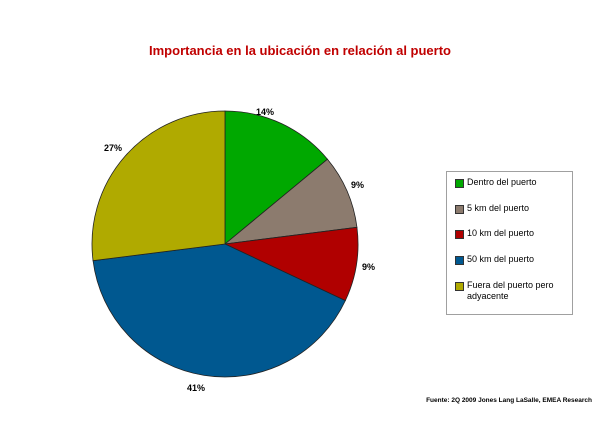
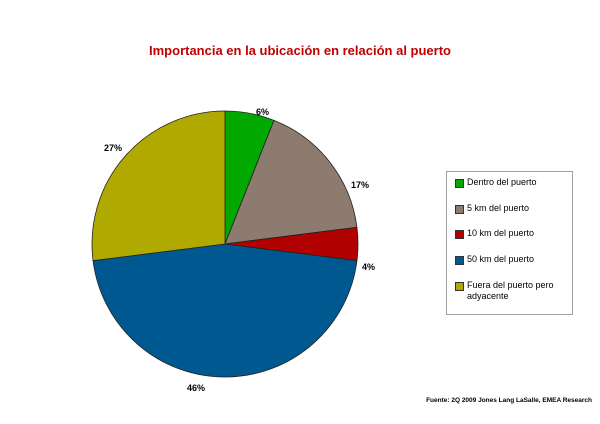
Dentro del puerto: 14% -> 6%
5 km del puerto: 9% -> 17%
10 km del puerto: 9% -> 4%
50 km del puerto: 41% -> 46%
